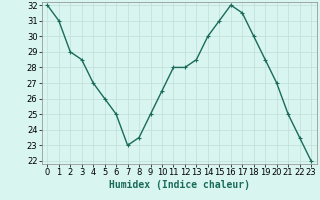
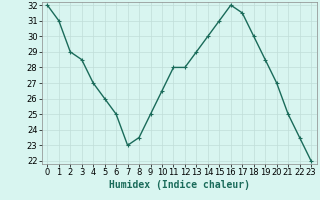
13: 28.5 -> 29.0
